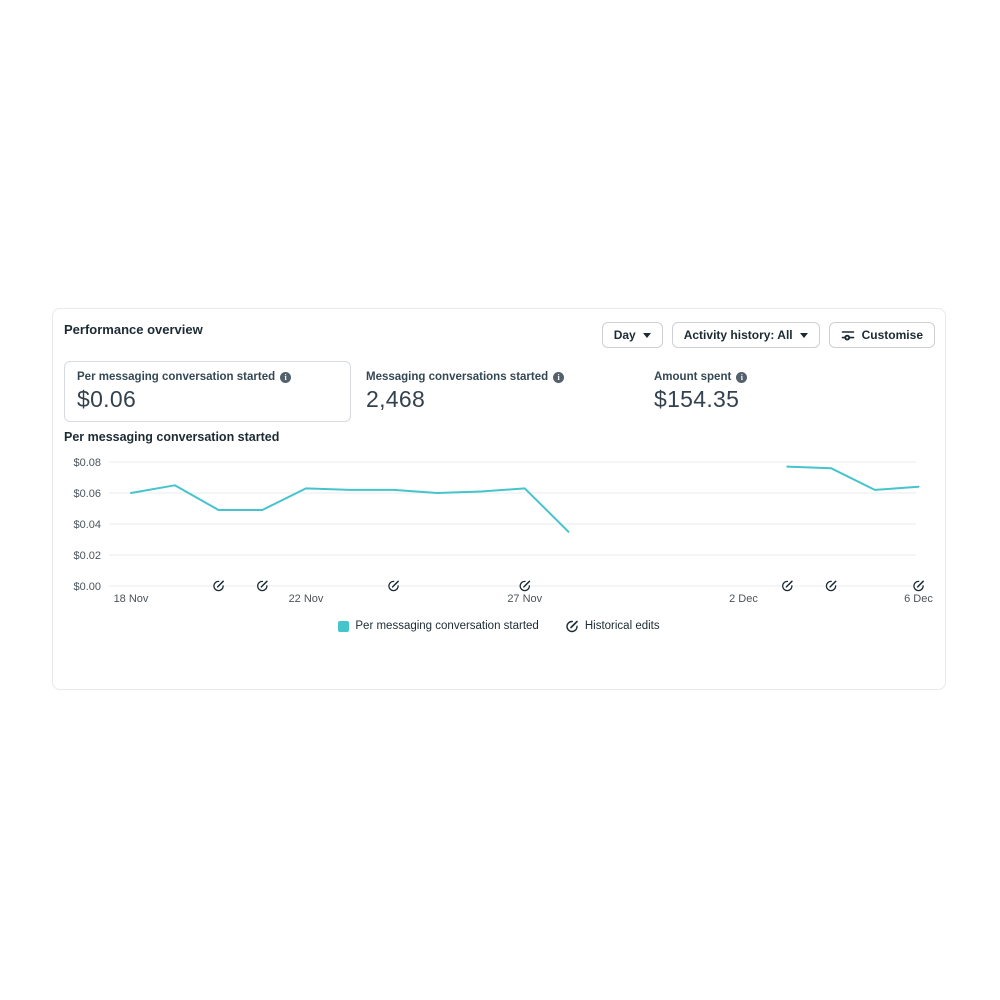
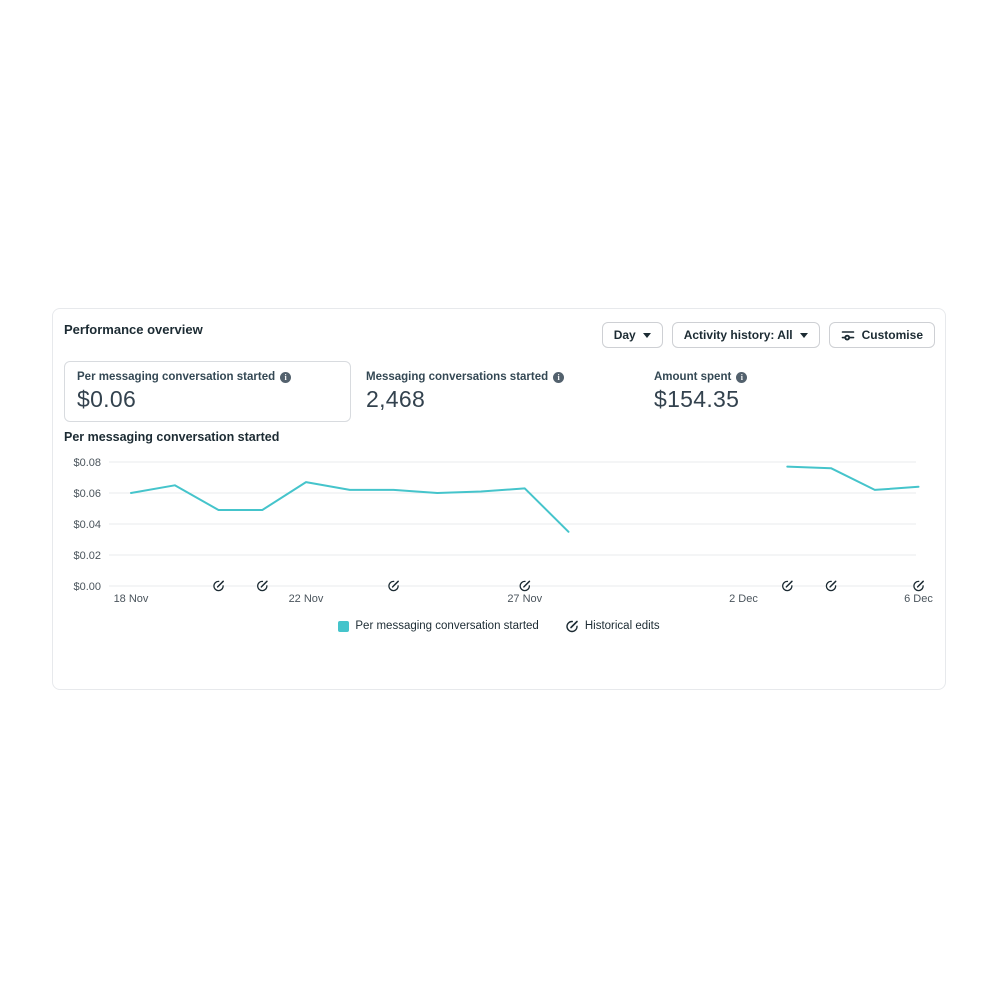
22 Nov: $0.063 -> $0.067
